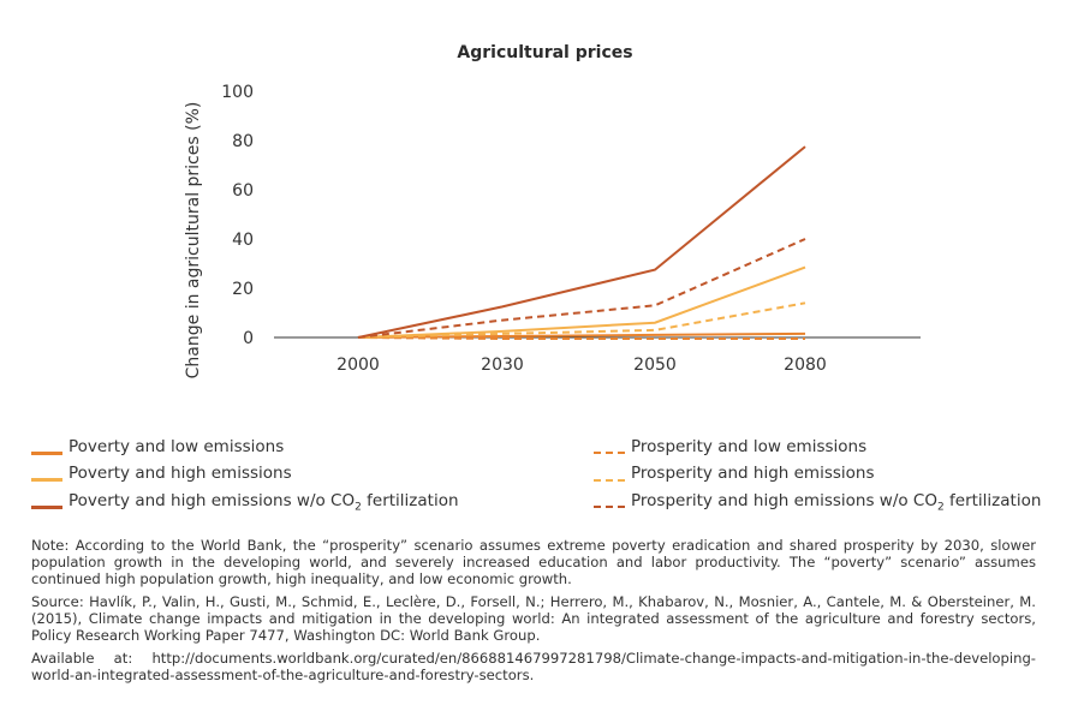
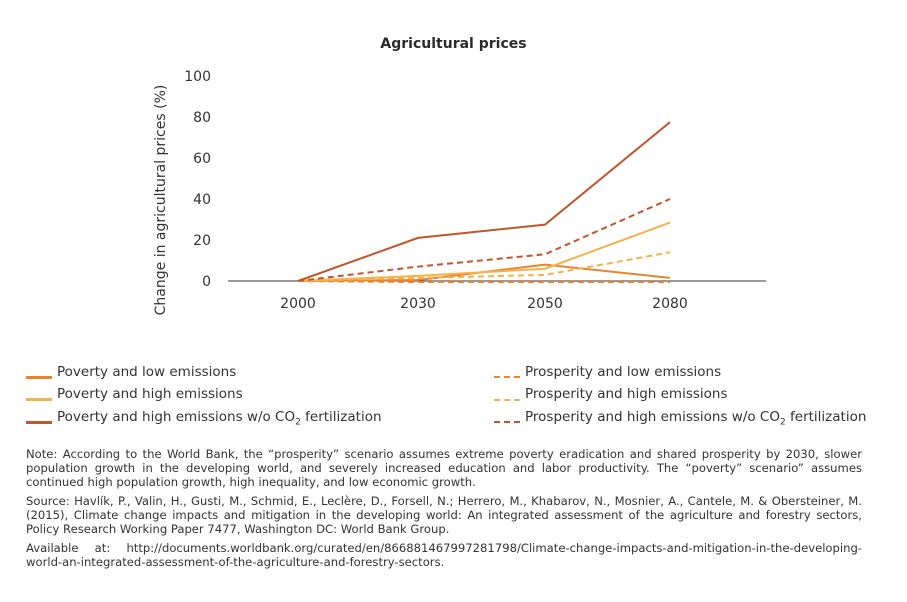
Poverty and high emissions w/o CO2 fertilization/2030: 12 -> 21
Poverty and low emissions/2050: 1 -> 8
